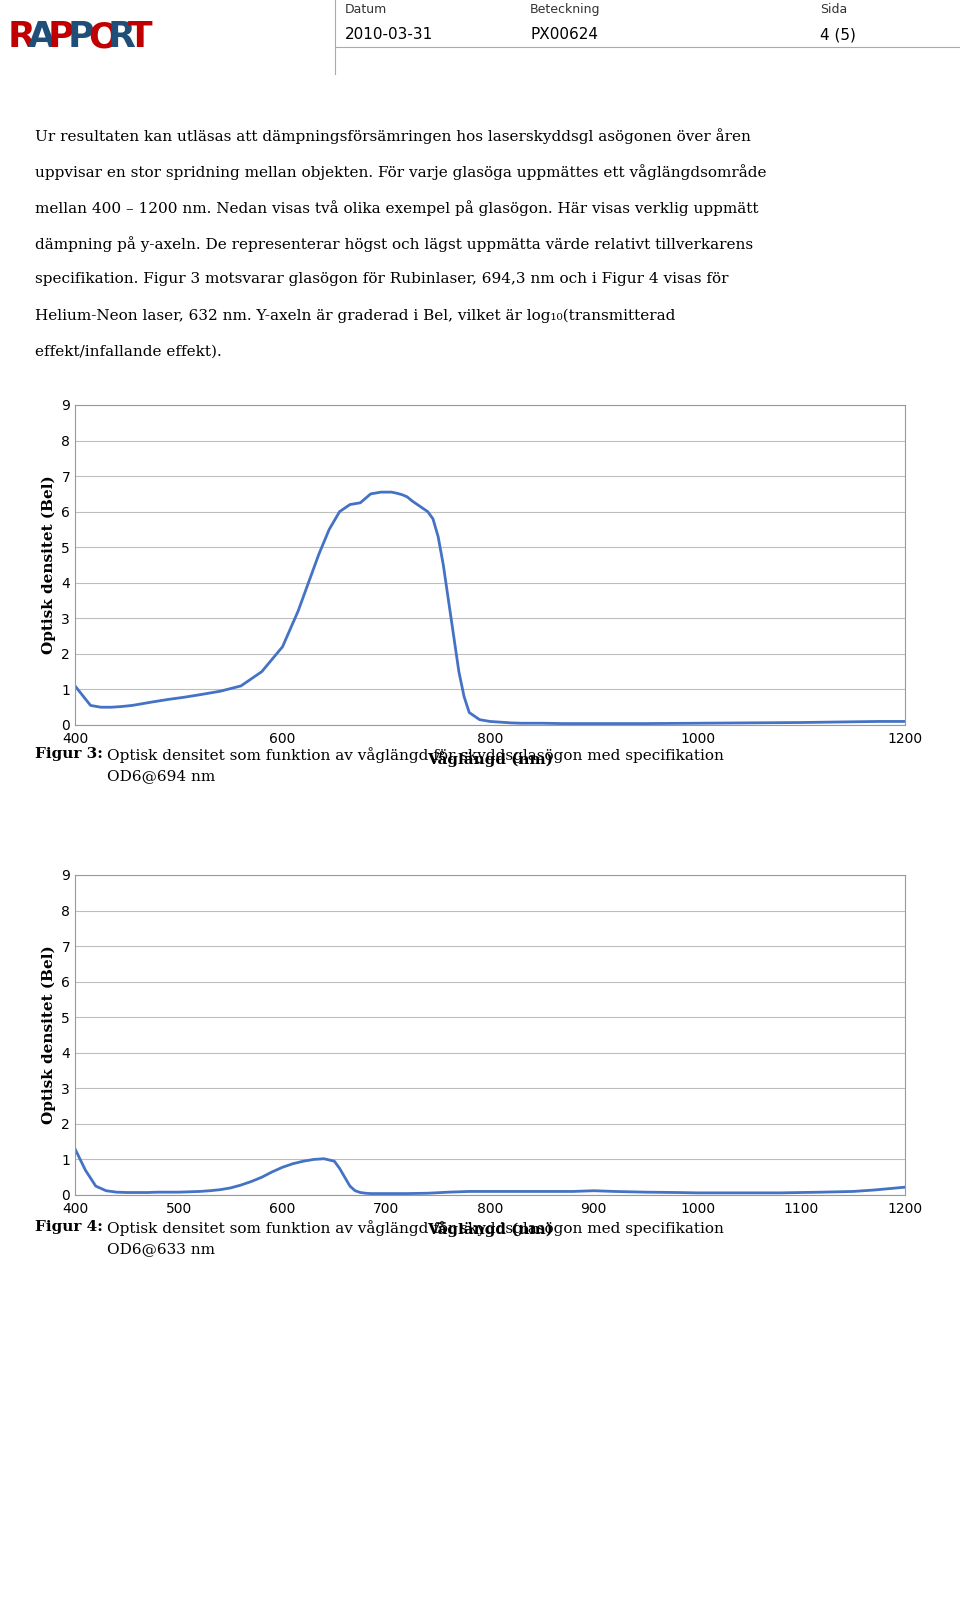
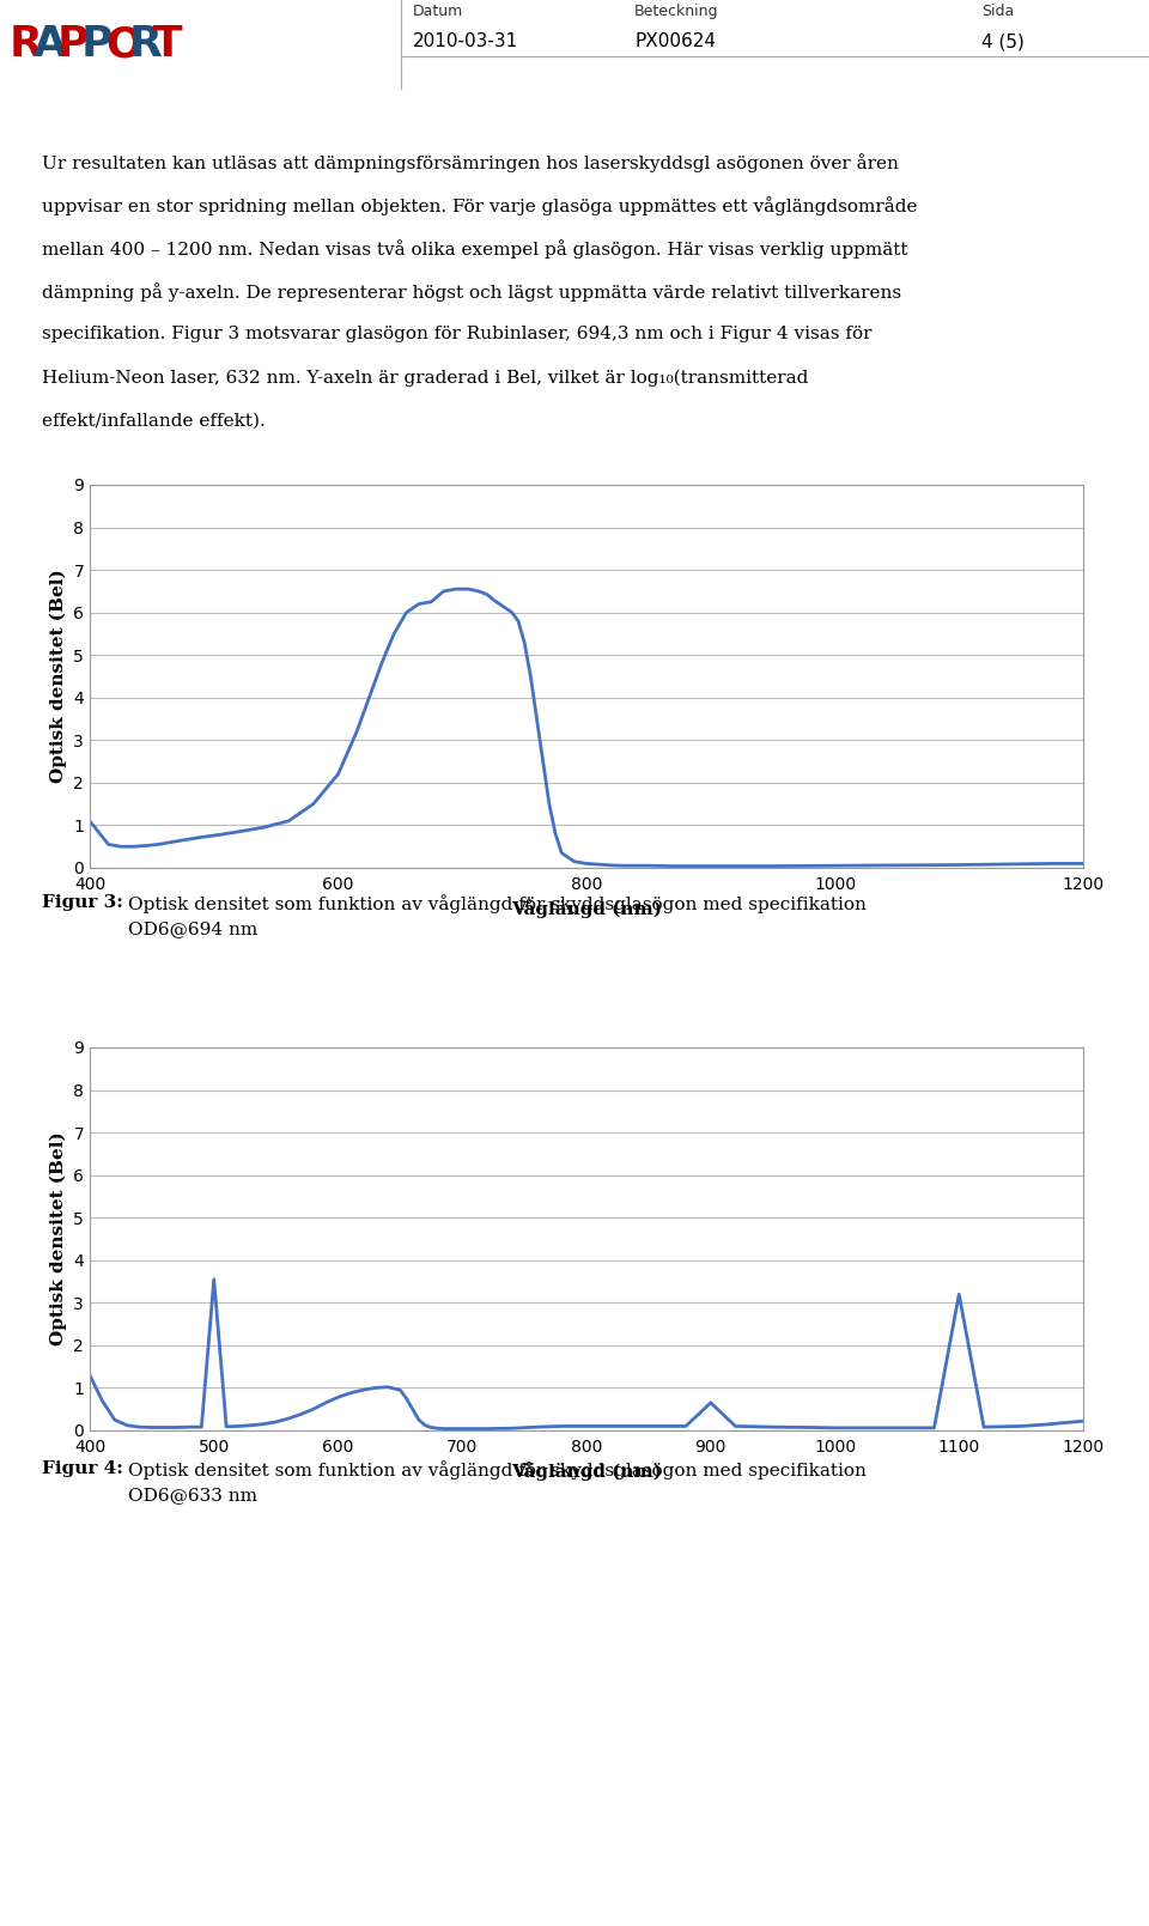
500: 0.08 -> 3.55
900: 0.12 -> 0.65
1100: 0.07 -> 3.20
